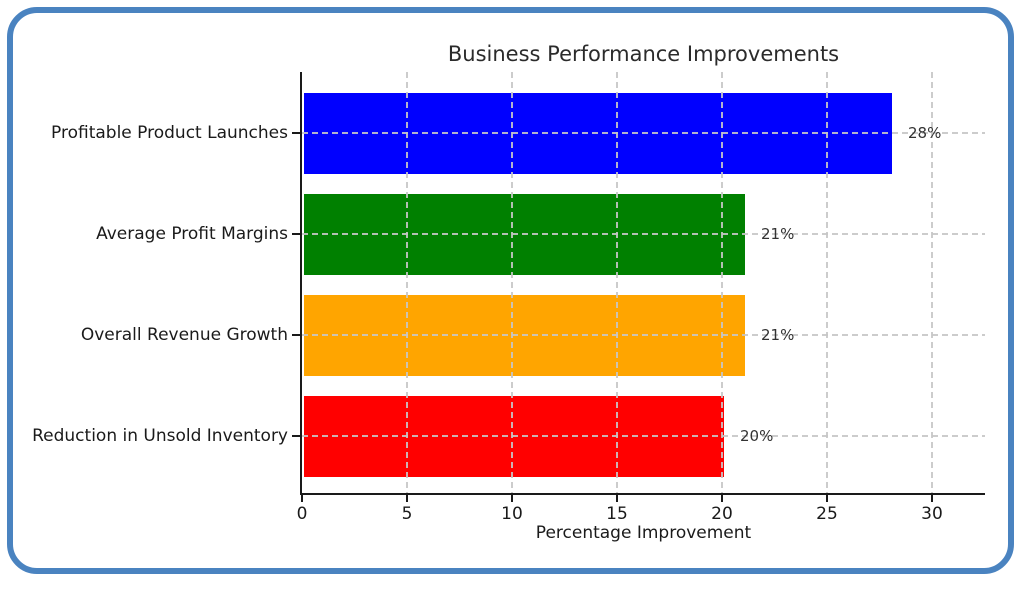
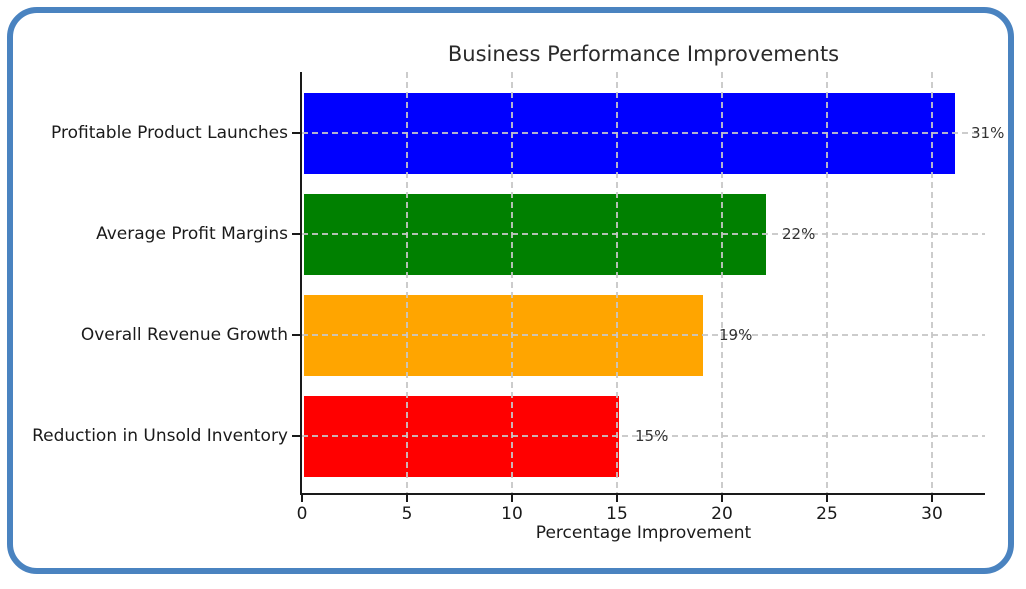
Profitable Product Launches: 28% -> 31%
Average Profit Margins: 21% -> 22%
Overall Revenue Growth: 21% -> 19%
Reduction in Unsold Inventory: 20% -> 15%
